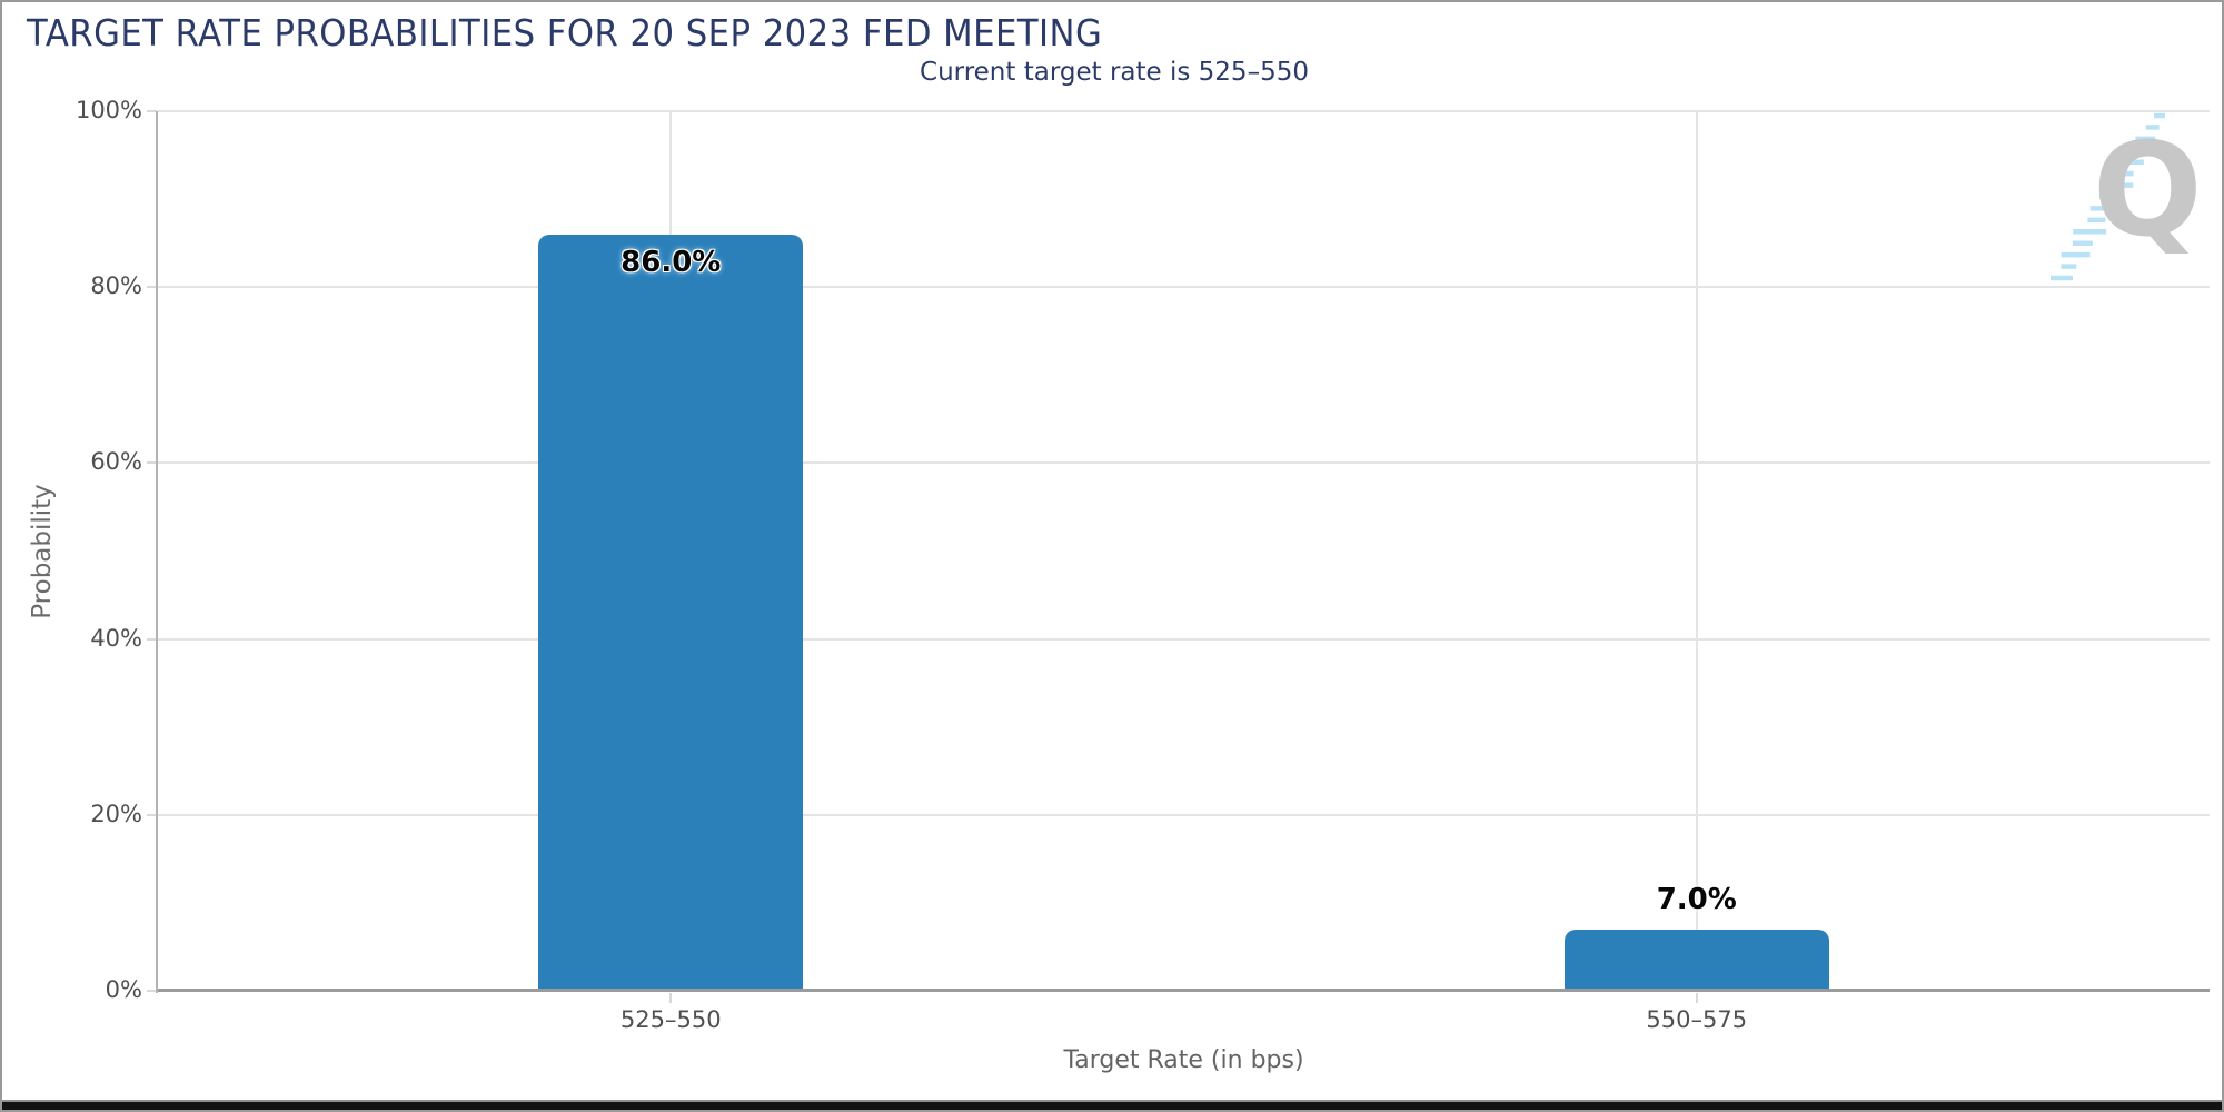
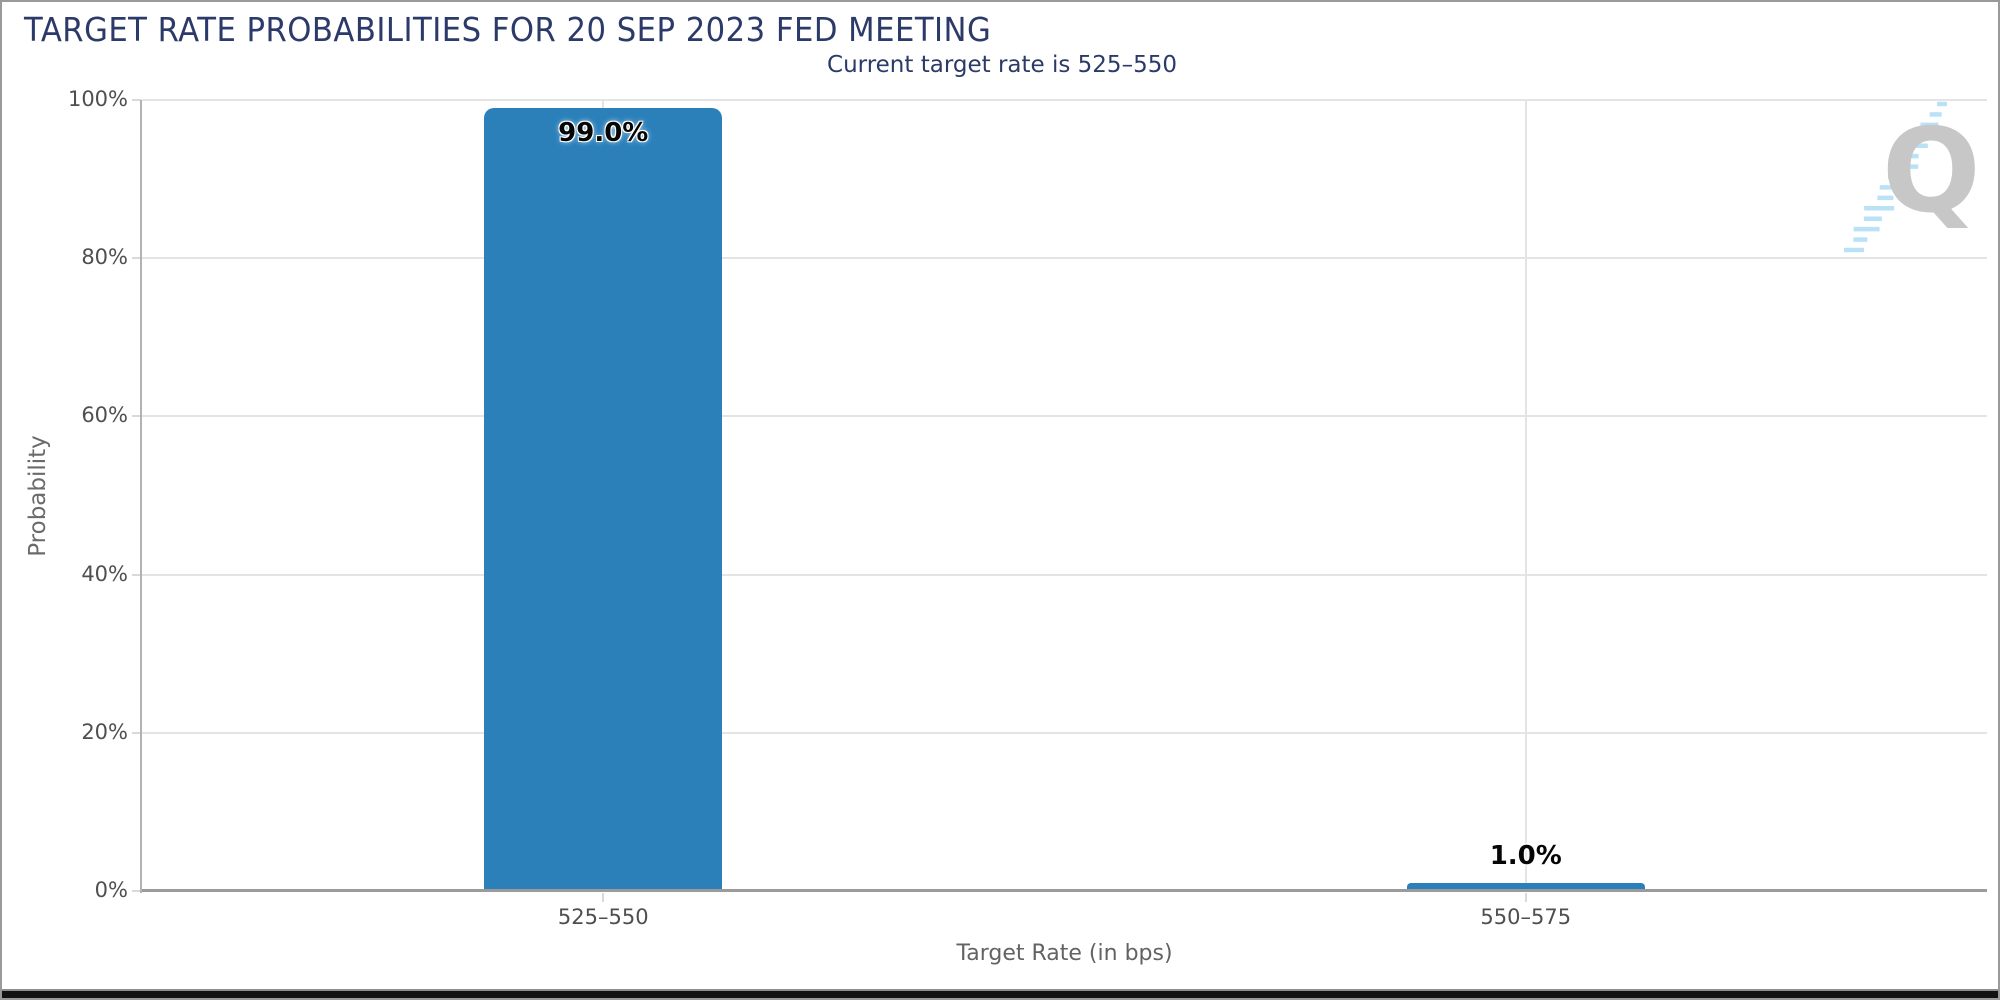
525–550: 86.0% -> 99.0%
550–575: 7.0% -> 1.0%
